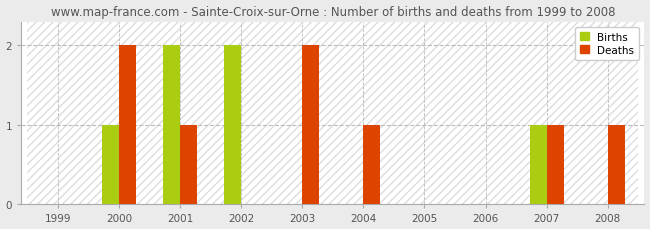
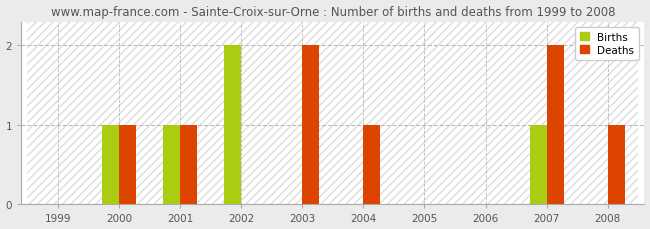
Deaths/2000: 2 -> 1
Births/2001: 2 -> 1
Deaths/2007: 1 -> 2
